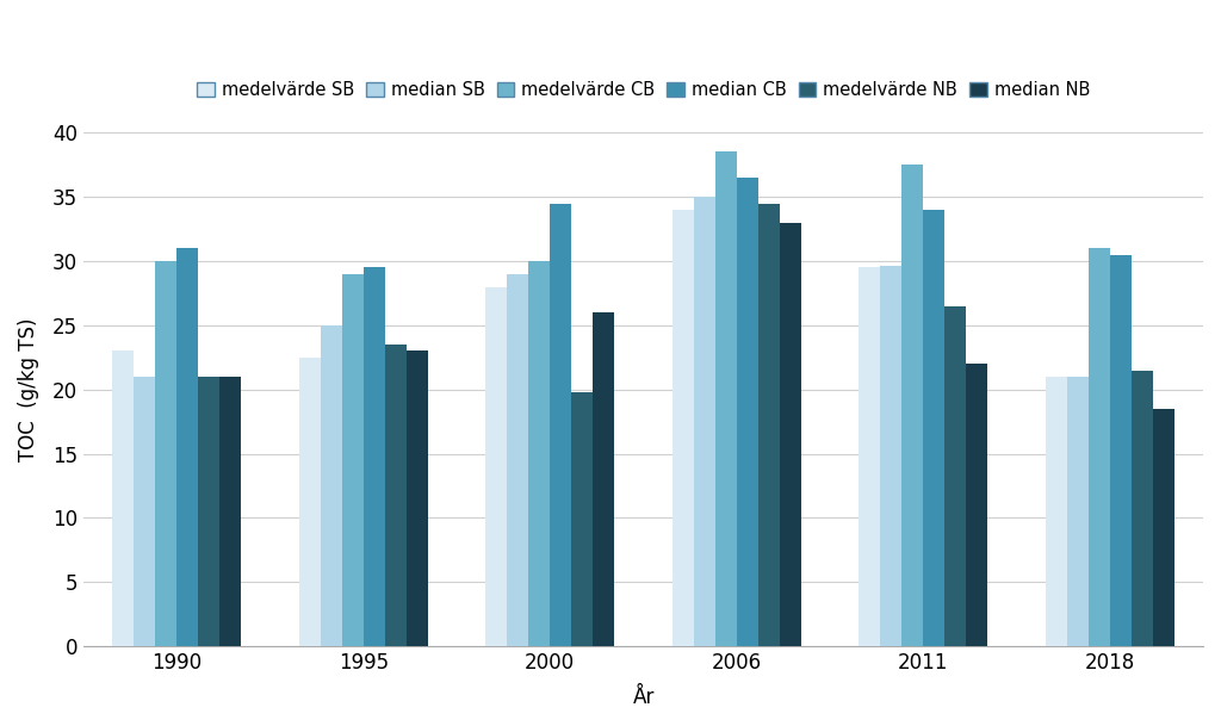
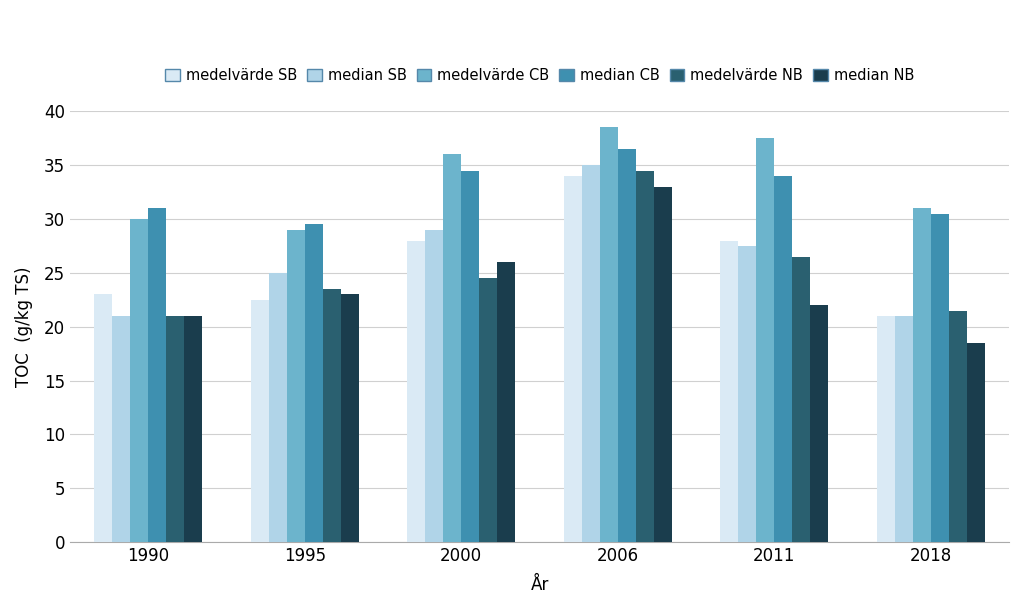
medelvärde CB/2000: 30.0 -> 36.0
medelvärde NB/2000: 19.8 -> 24.5
medelvärde SB/2011: 29.5 -> 28.0
median SB/2011: 29.6 -> 27.5
